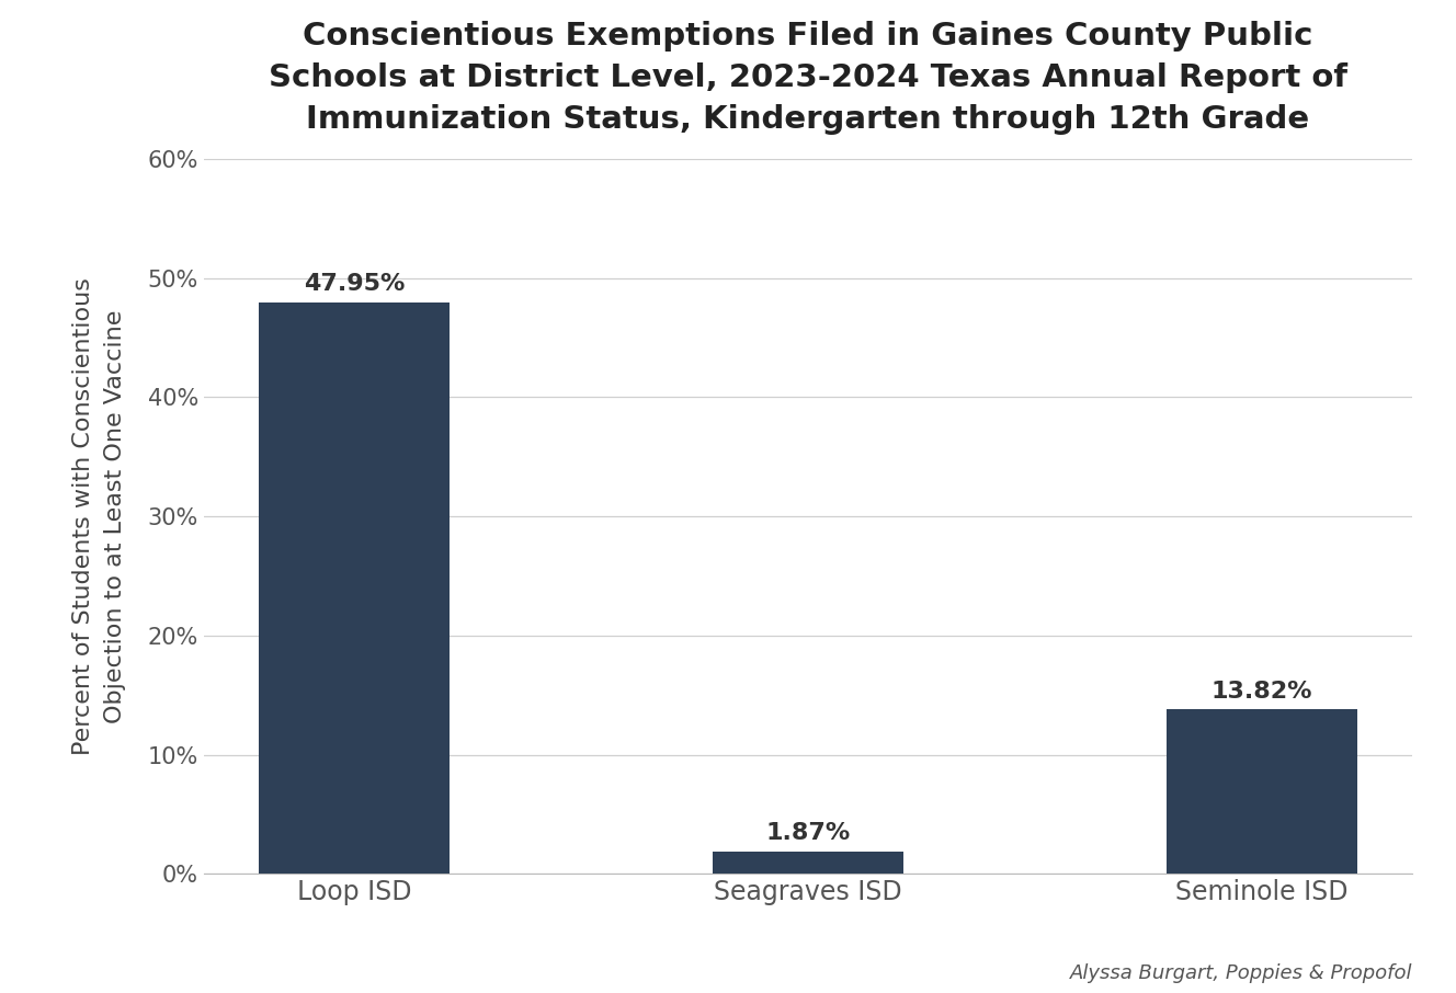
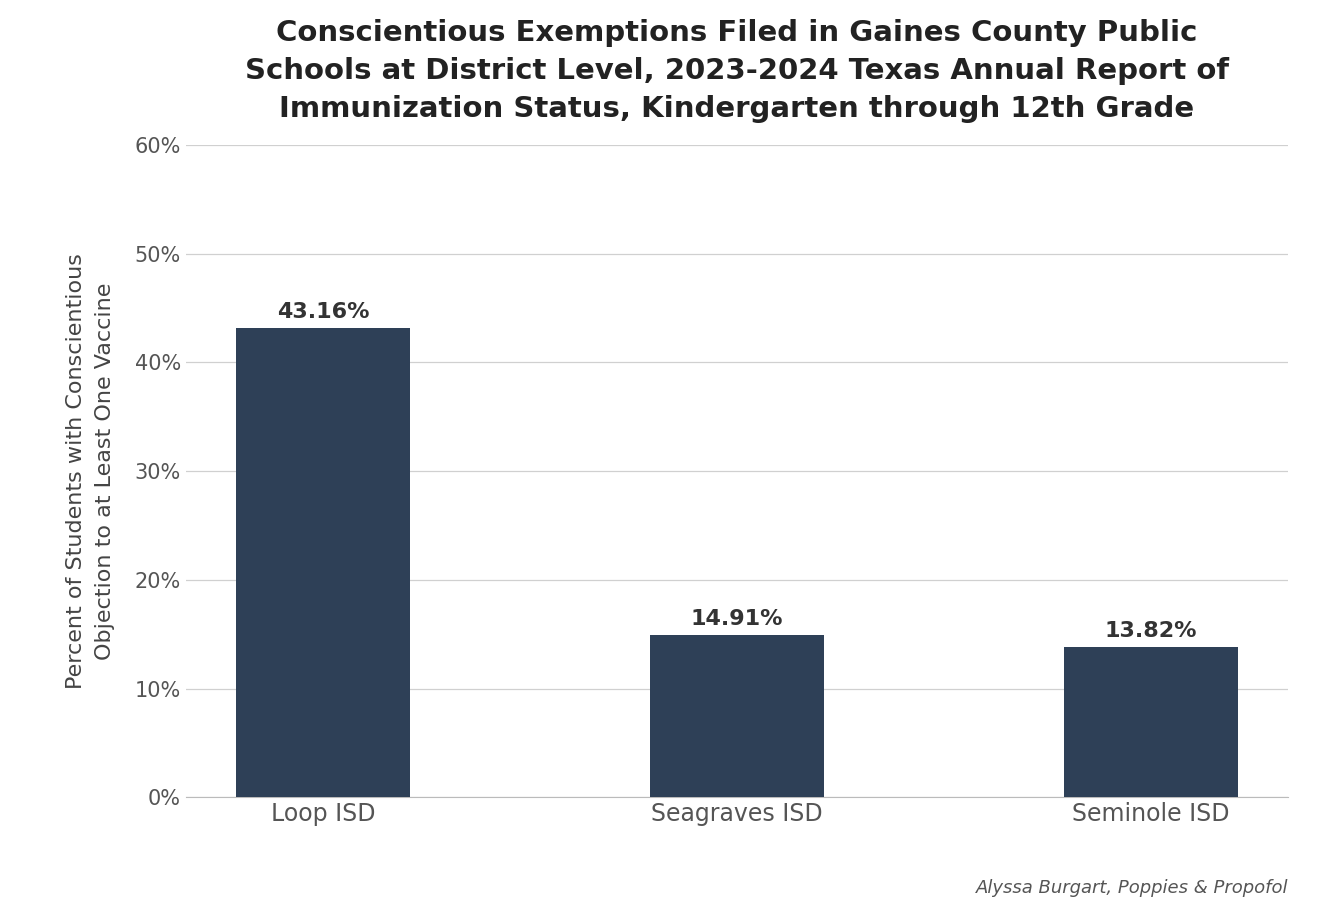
Loop ISD: 47.95% -> 43.16%
Seagraves ISD: 1.87% -> 14.91%
